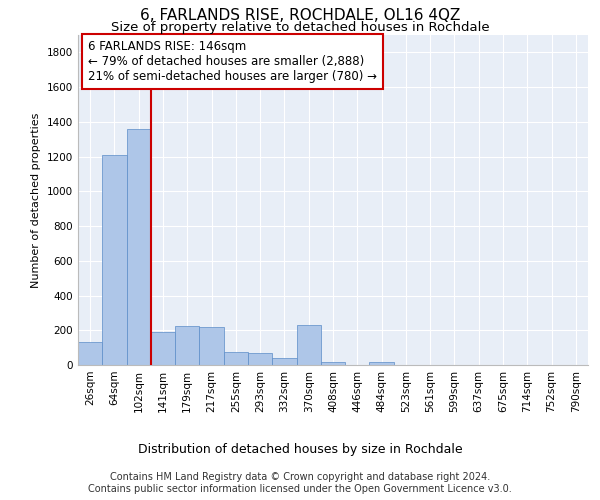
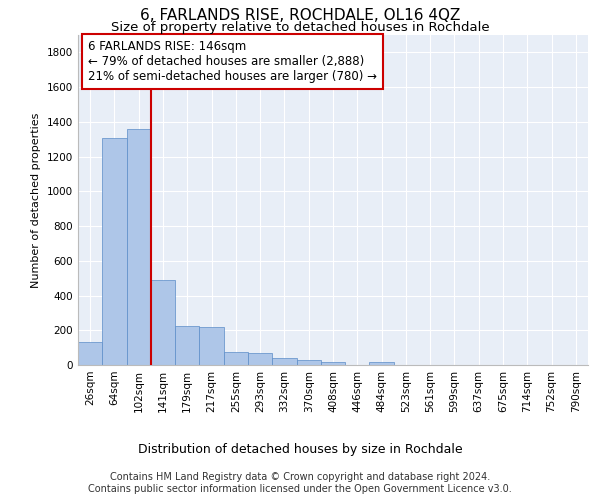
64sqm: 1210 -> 1300
141sqm: 190 -> 490
370sqm: 230 -> 30
